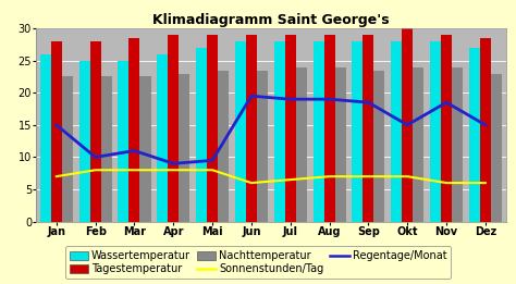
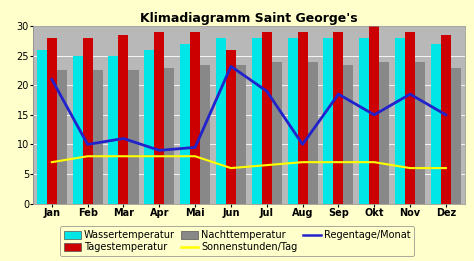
Regentage/Monat/Jan: 15.0 -> 21.0
Tagestemperatur/Jun: 29.0 -> 26.0
Regentage/Monat/Jun: 19.5 -> 23.2
Regentage/Monat/Aug: 19.0 -> 10.0
